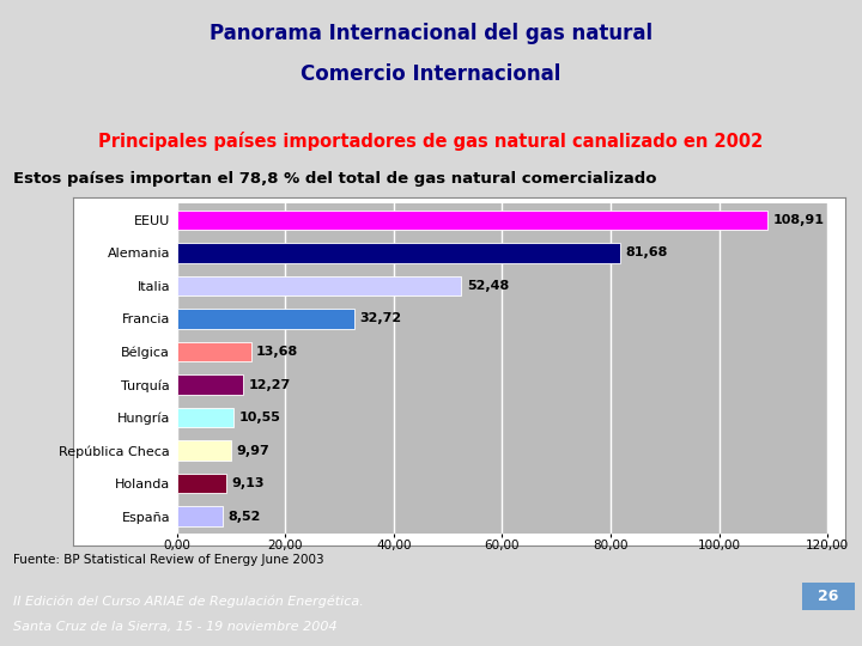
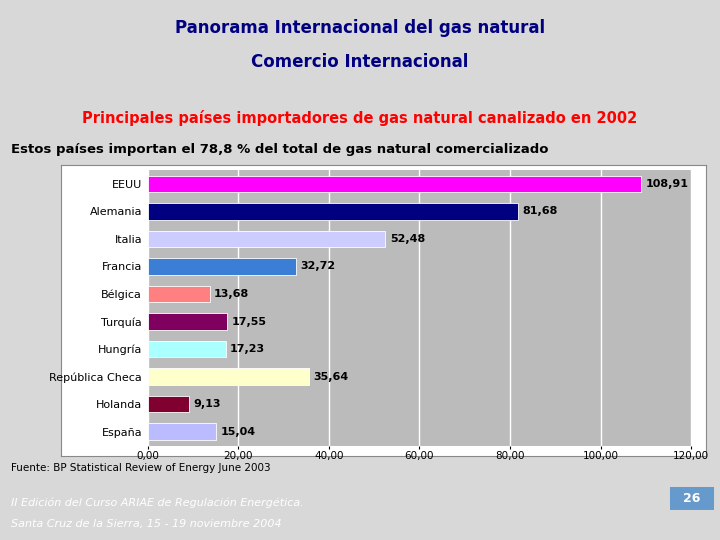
Turquía: 12,27 -> 17,55
Hungría: 10,55 -> 17,23
República Checa: 9,97 -> 35,64
España: 8,52 -> 15,04
